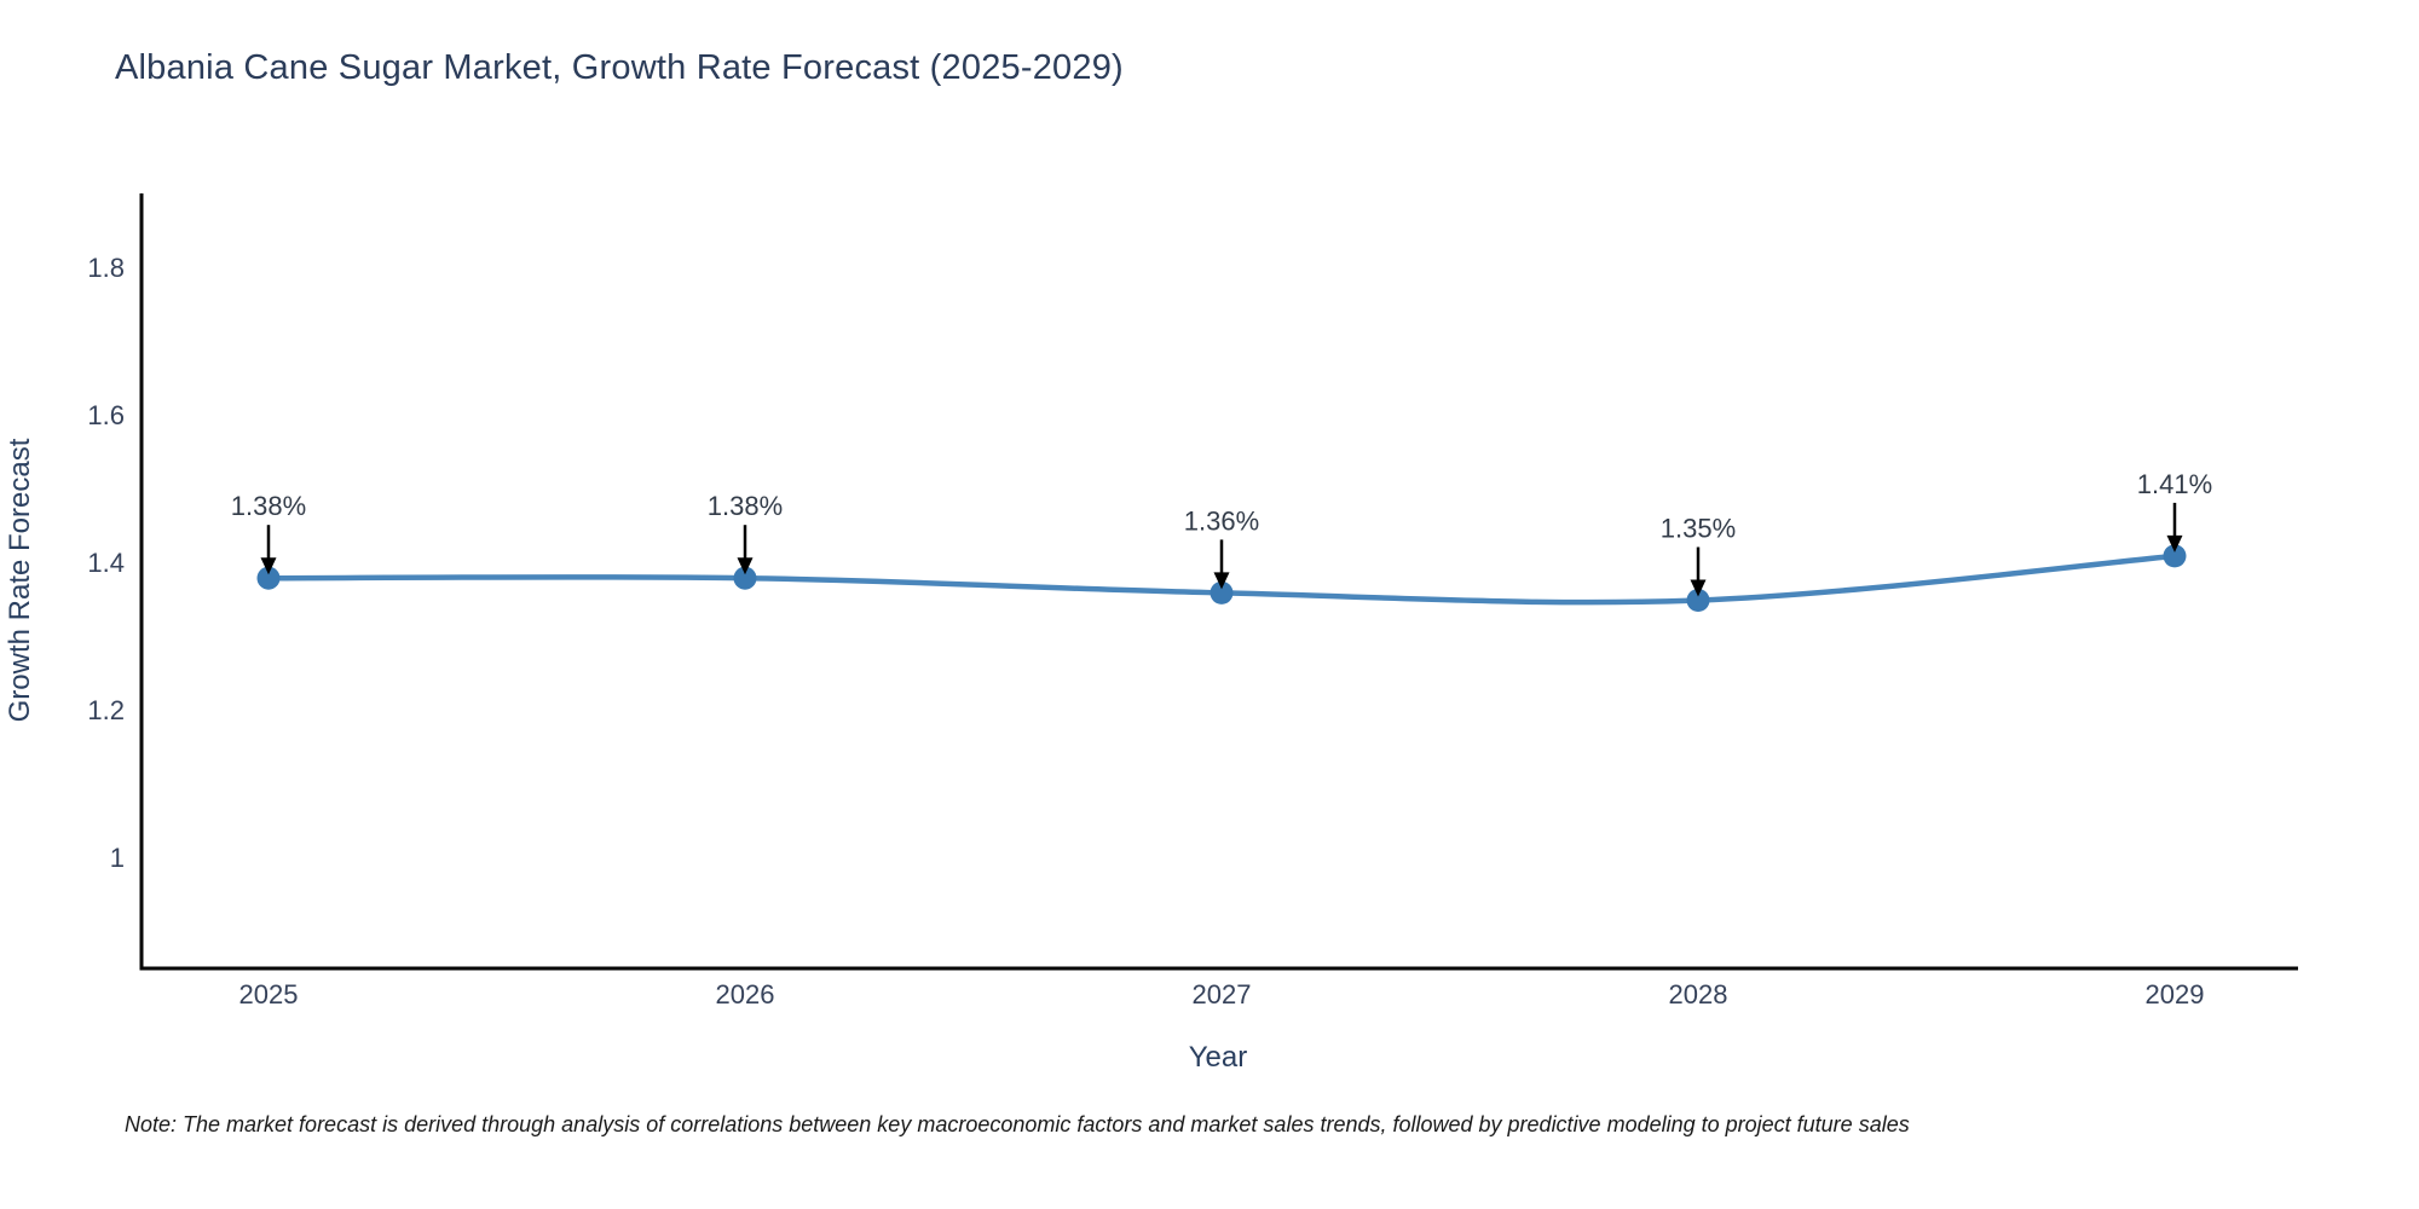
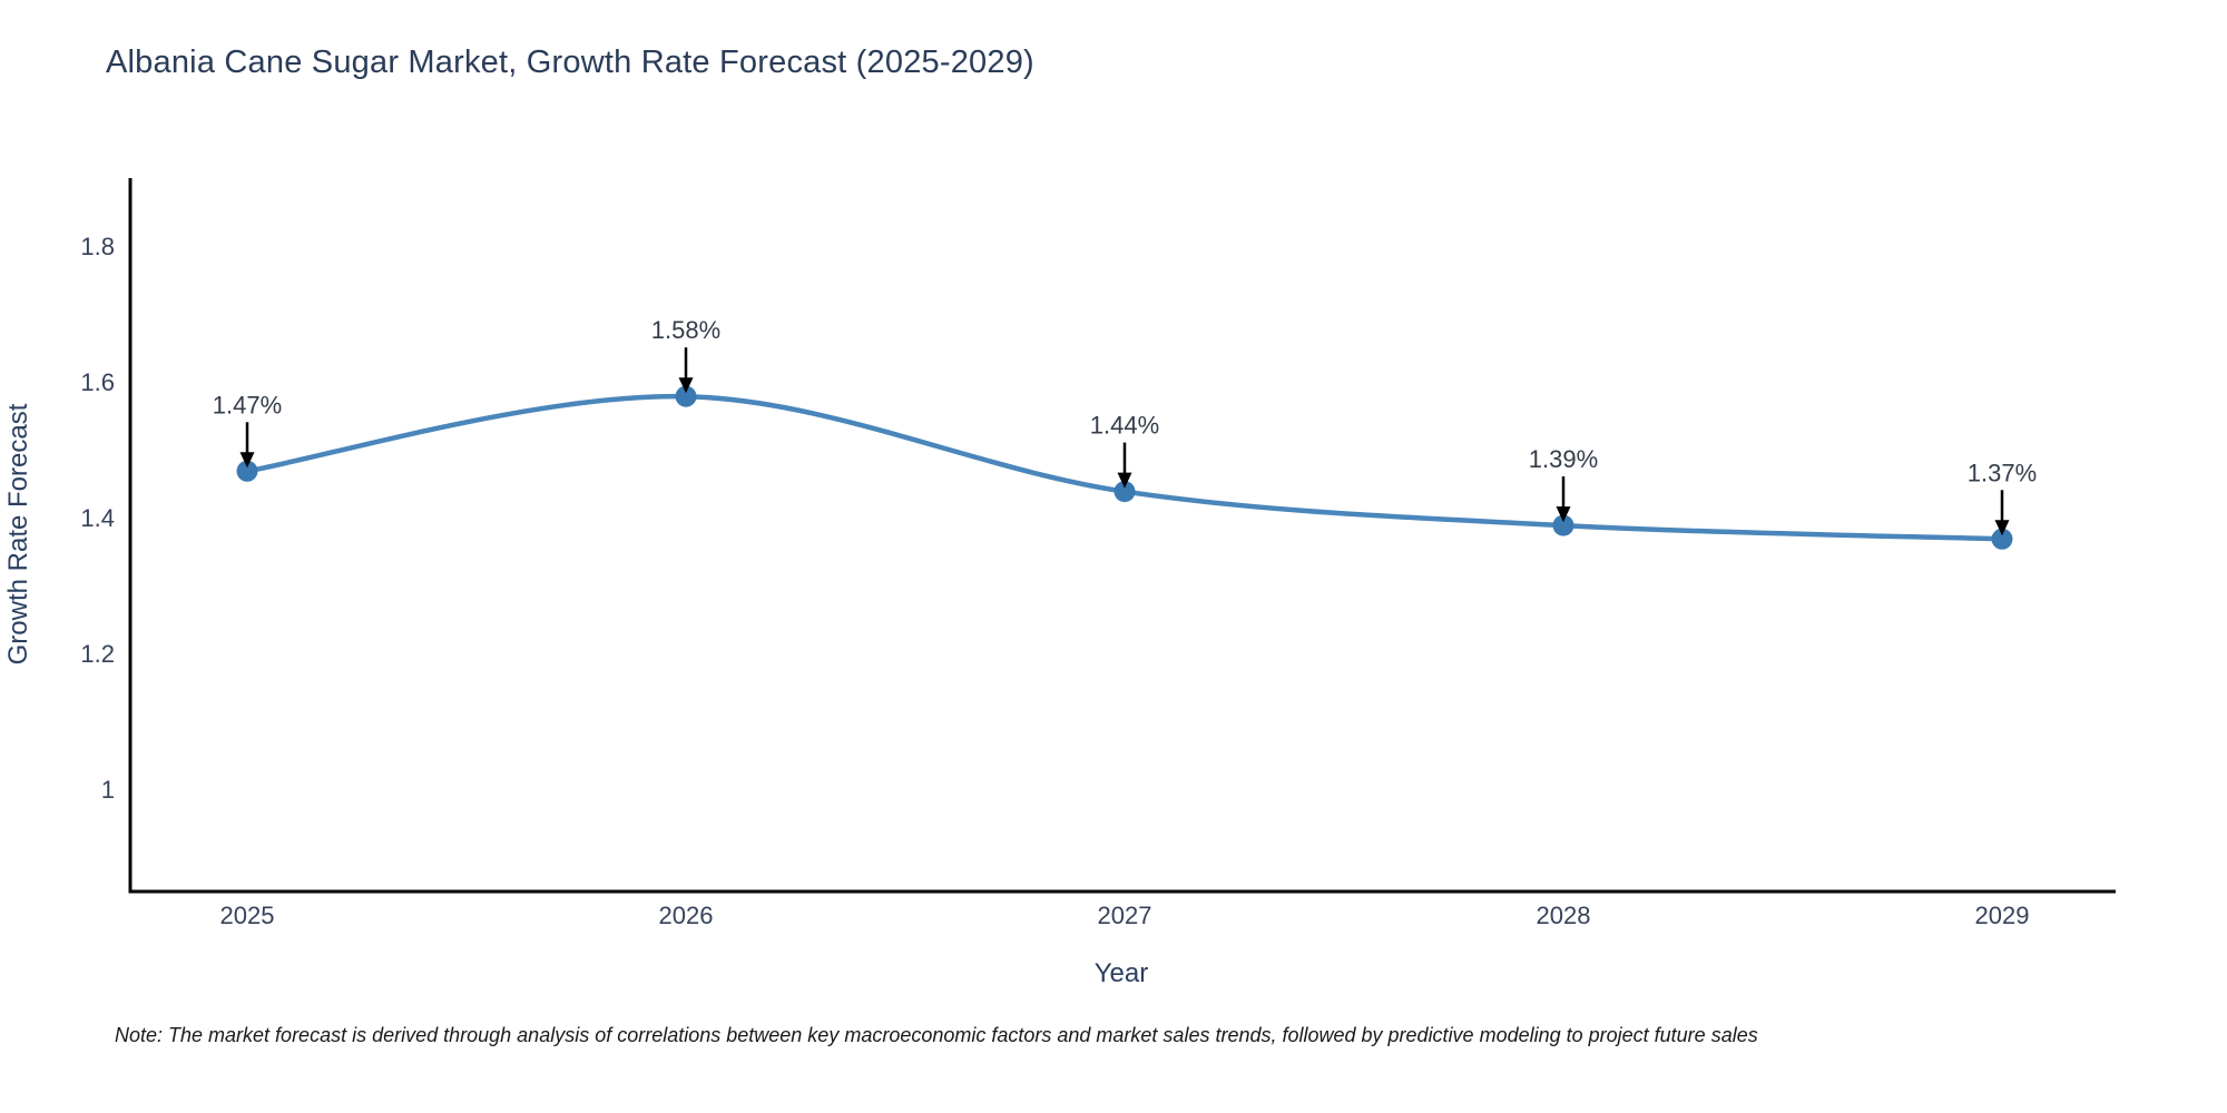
2025: 1.38% -> 1.47%
2026: 1.38% -> 1.58%
2027: 1.36% -> 1.44%
2028: 1.35% -> 1.39%
2029: 1.41% -> 1.37%
